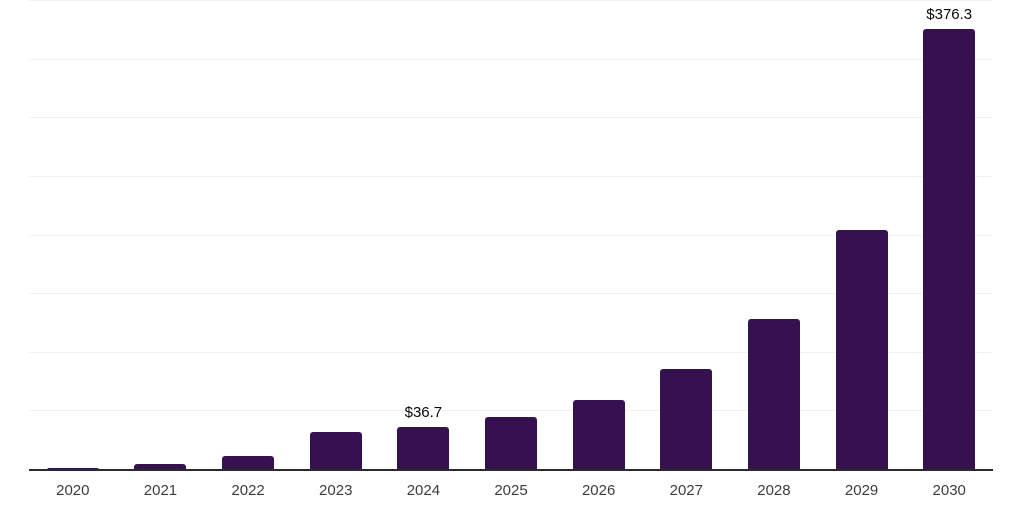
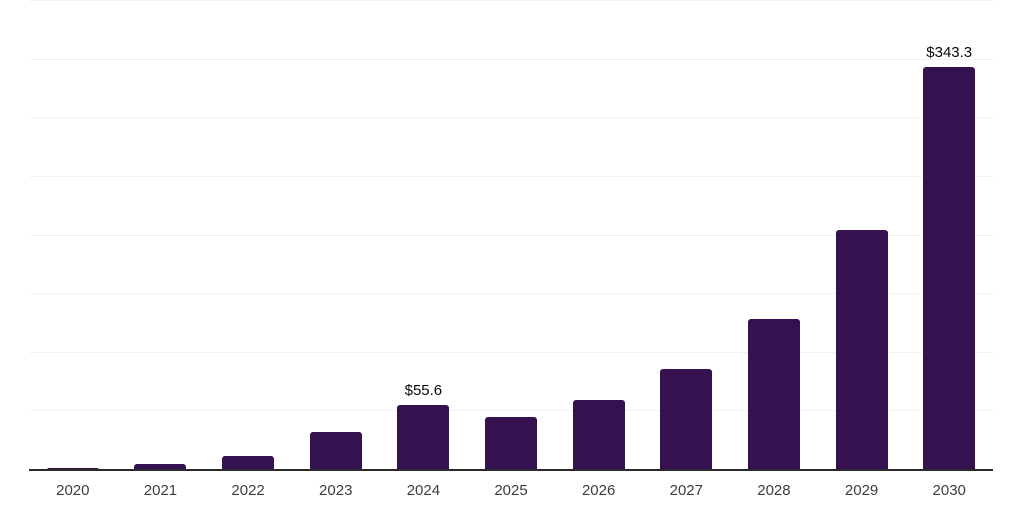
2024: $36.7 -> $55.6
2030: $376.3 -> $343.3
